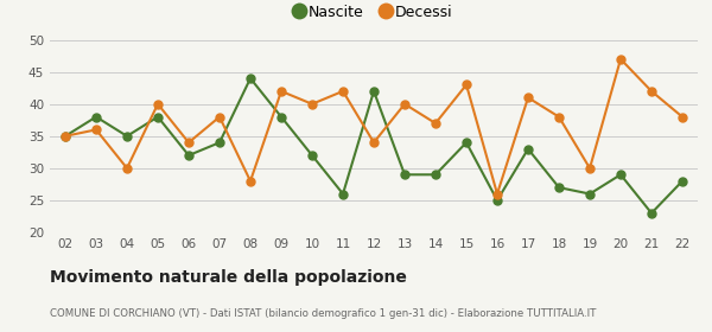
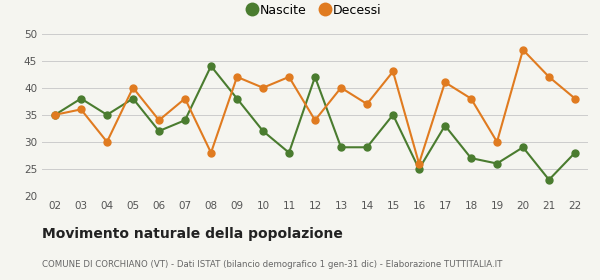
Nascite/11: 26 -> 28
Nascite/15: 34 -> 35
